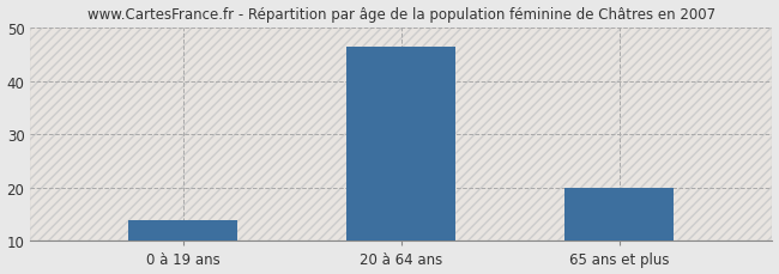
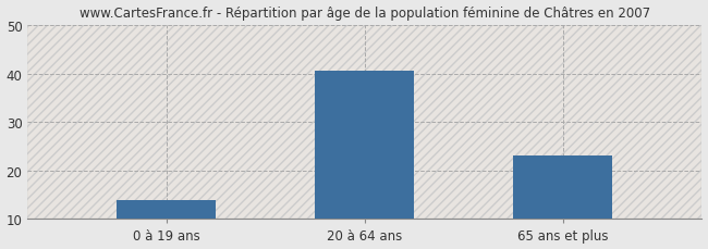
20 à 64 ans: 46.5 -> 40.5
65 ans et plus: 20.0 -> 23.0
